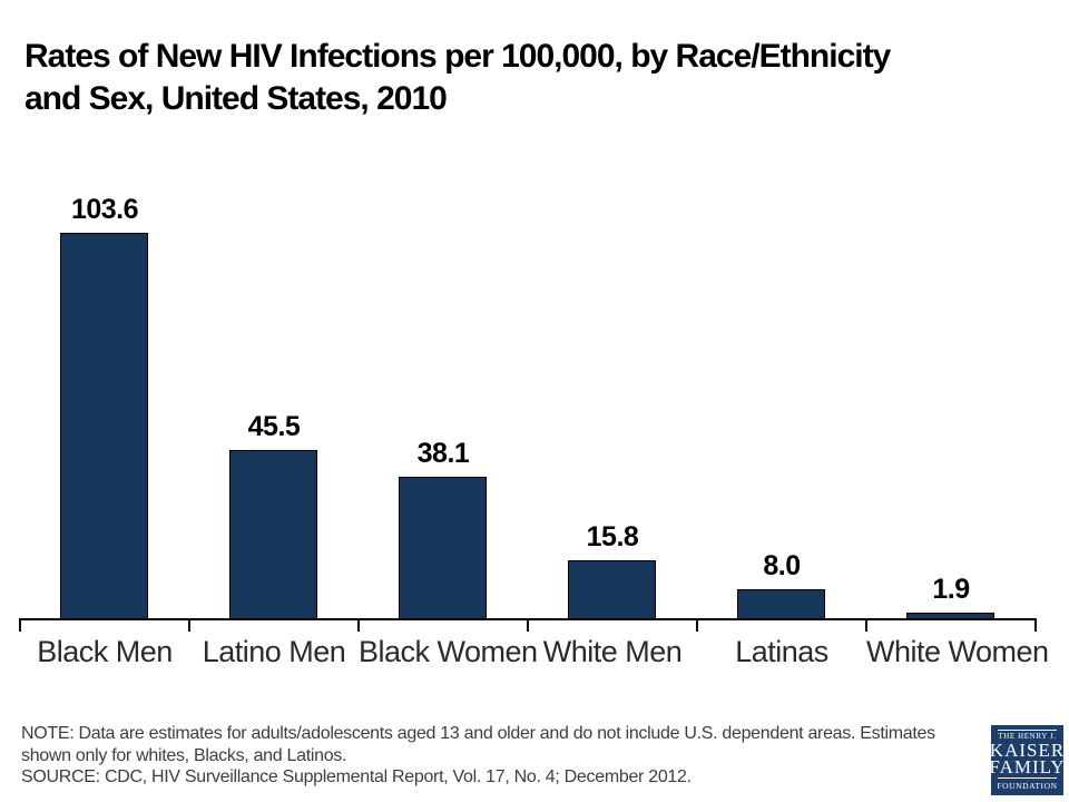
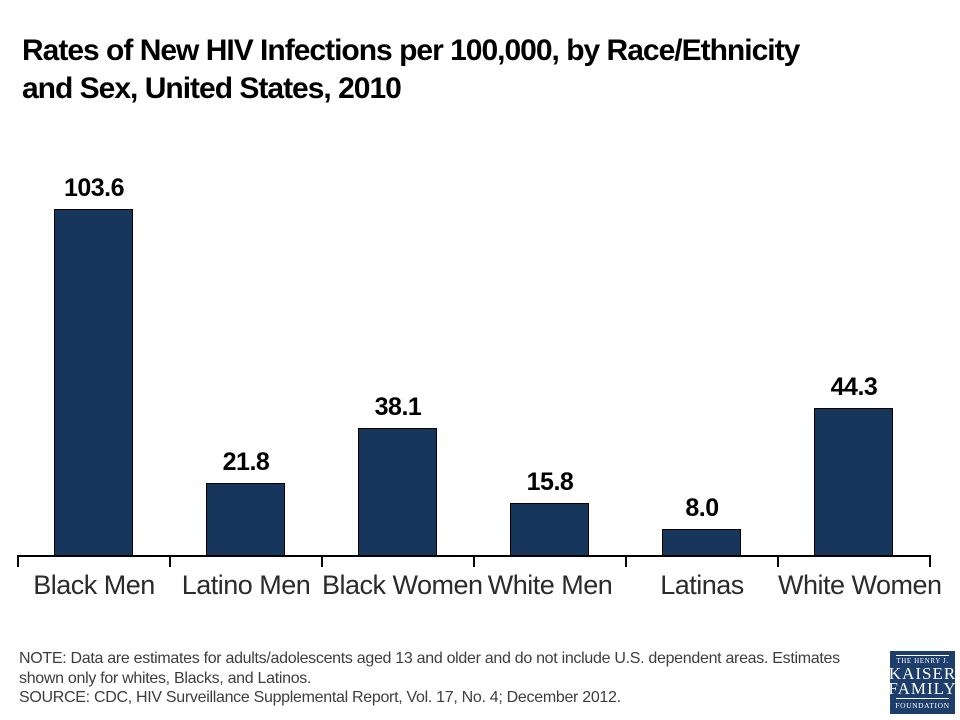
Latino Men: 45.5 -> 21.8
White Women: 1.9 -> 44.3
